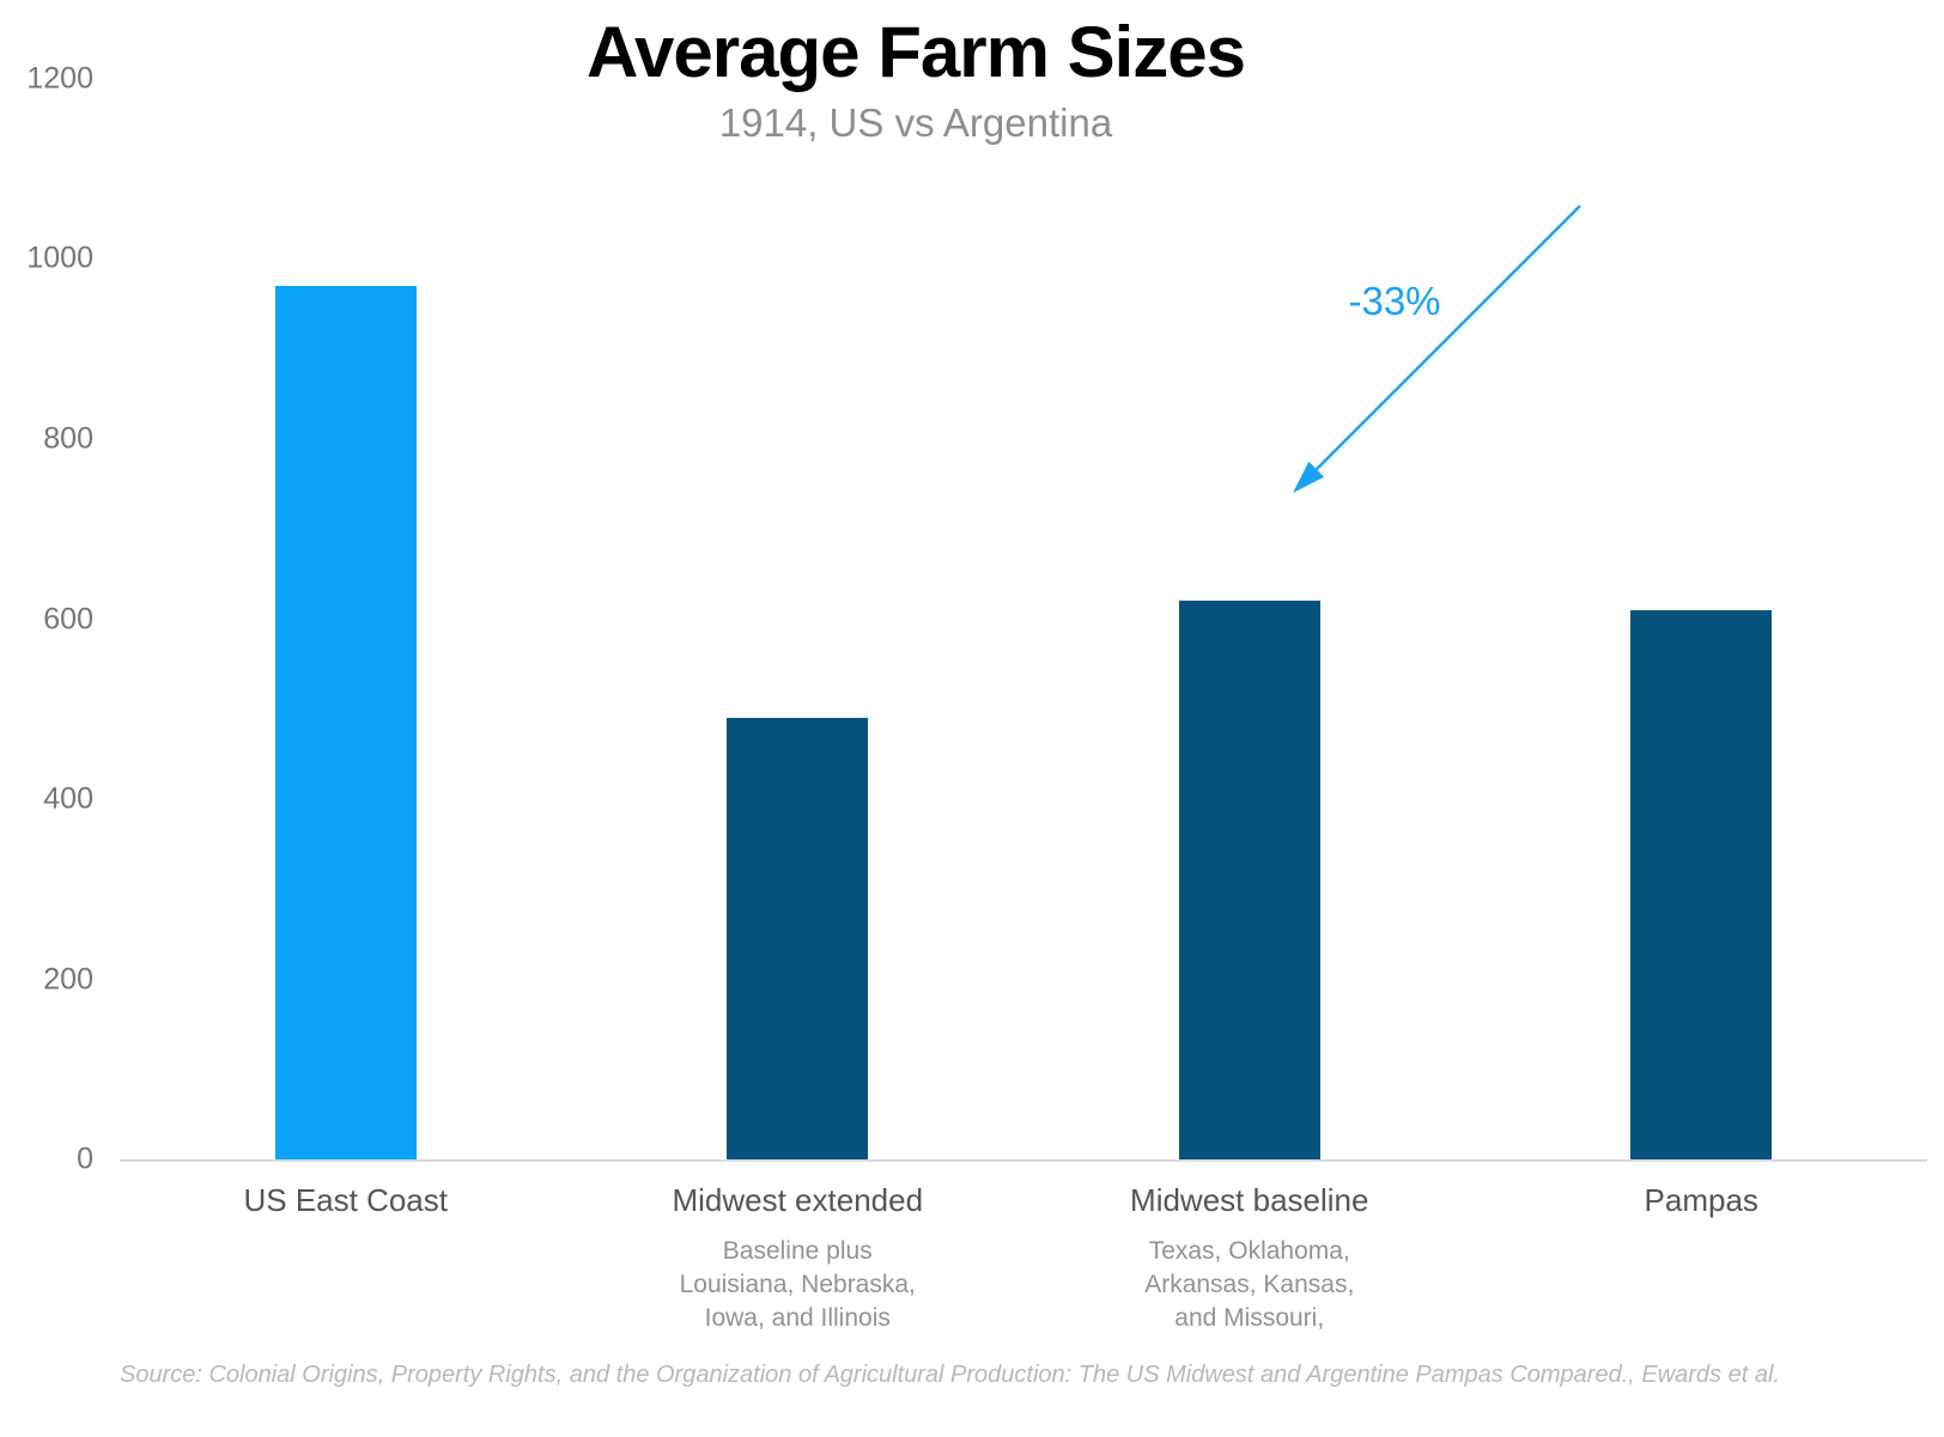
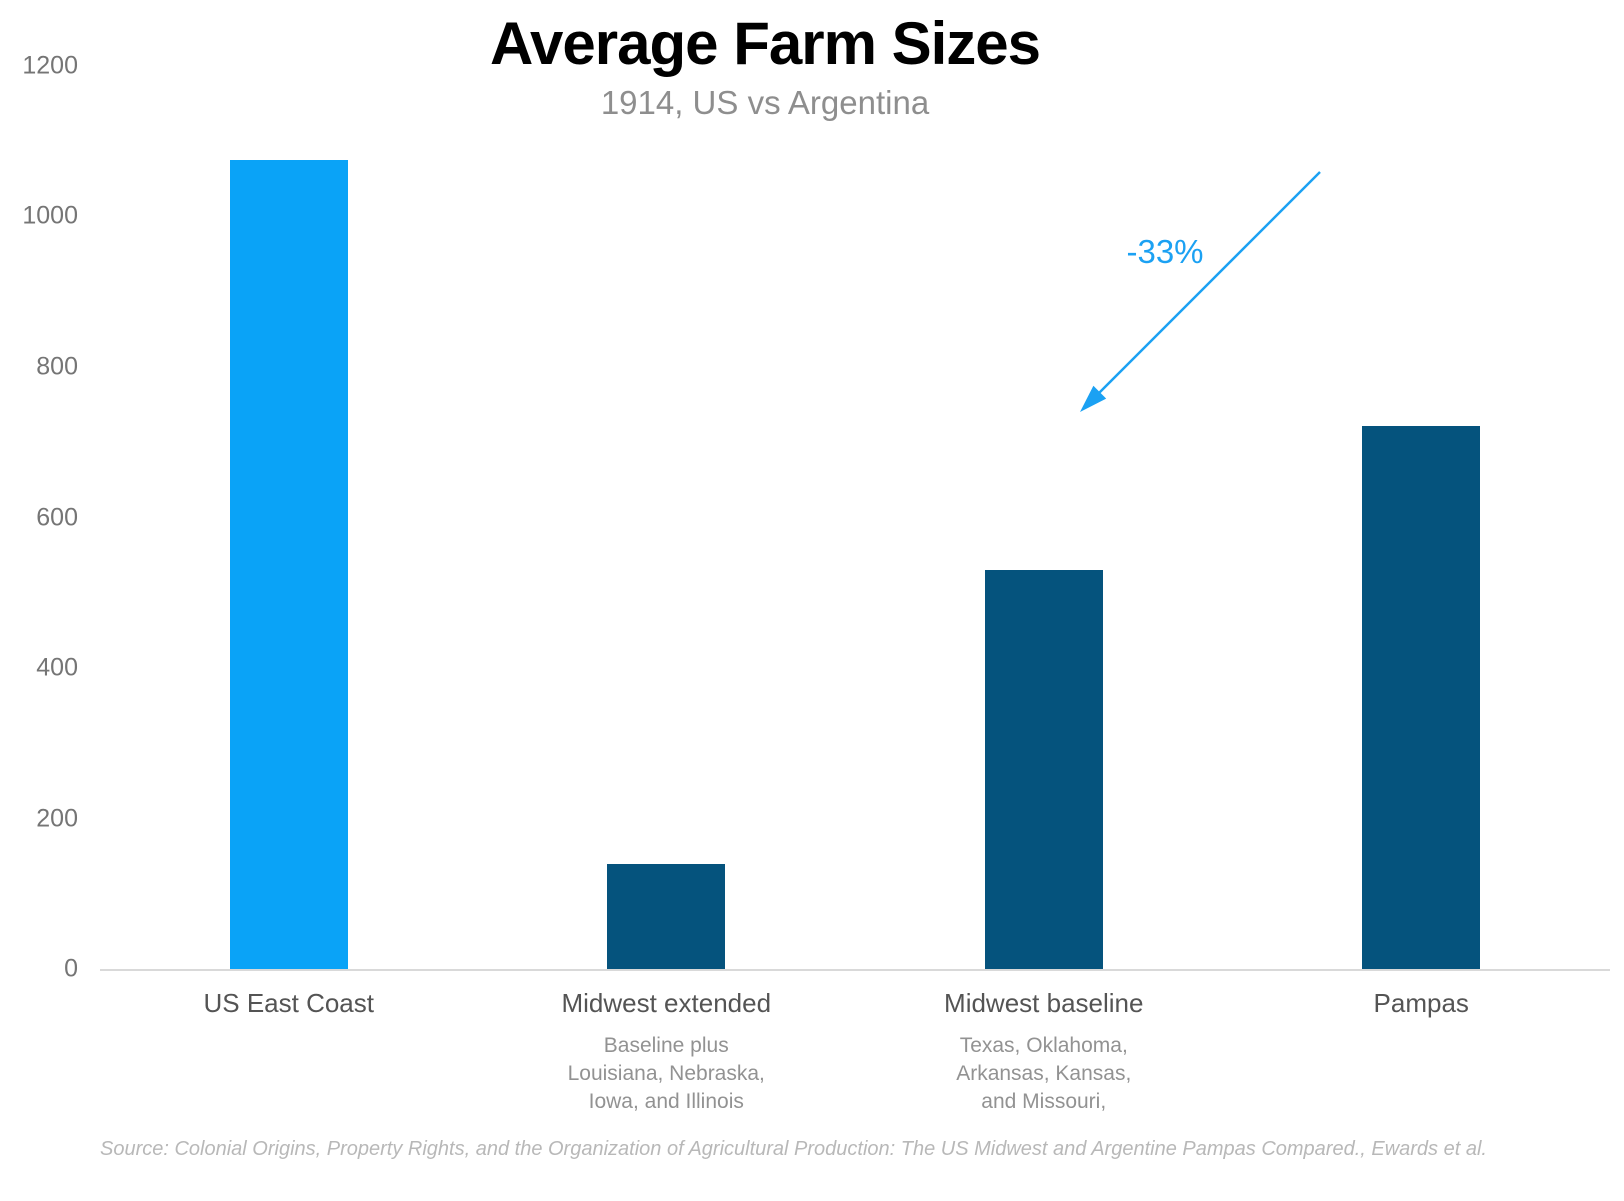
US East Coast: 490 -> 140
Midwest extended: 620 -> 530
Midwest baseline: 610 -> 720
Pampas: 970 -> 1080
